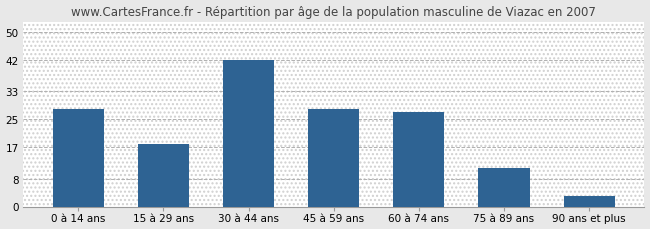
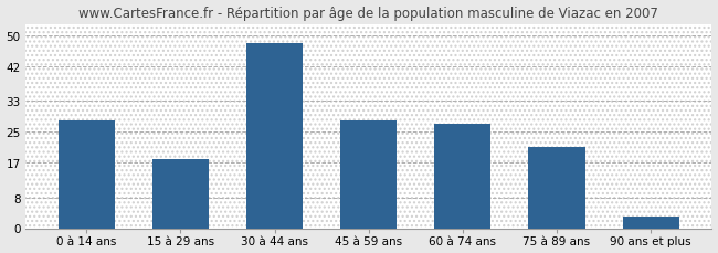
30 à 44 ans: 42 -> 48
75 à 89 ans: 11 -> 21
